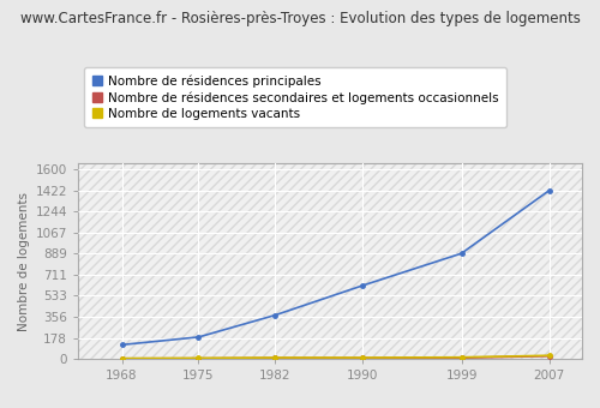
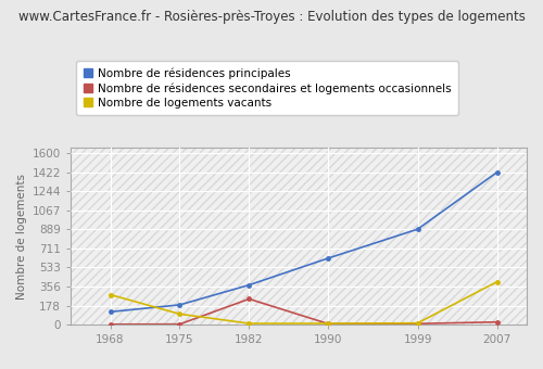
Nombre de logements vacants/1968: 10 -> 280
Nombre de logements vacants/1975: 10 -> 100
Nombre de résidences secondaires et logements occasionnels/1982: 10 -> 240
Nombre de logements vacants/2007: 30 -> 400
